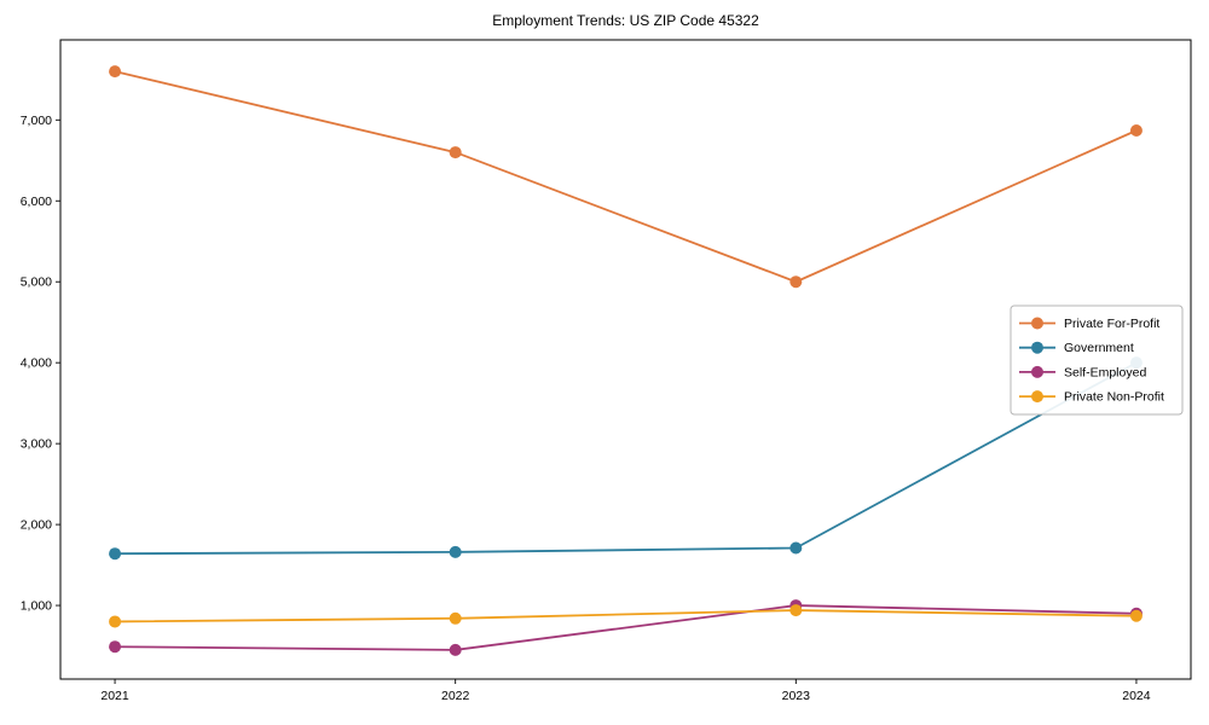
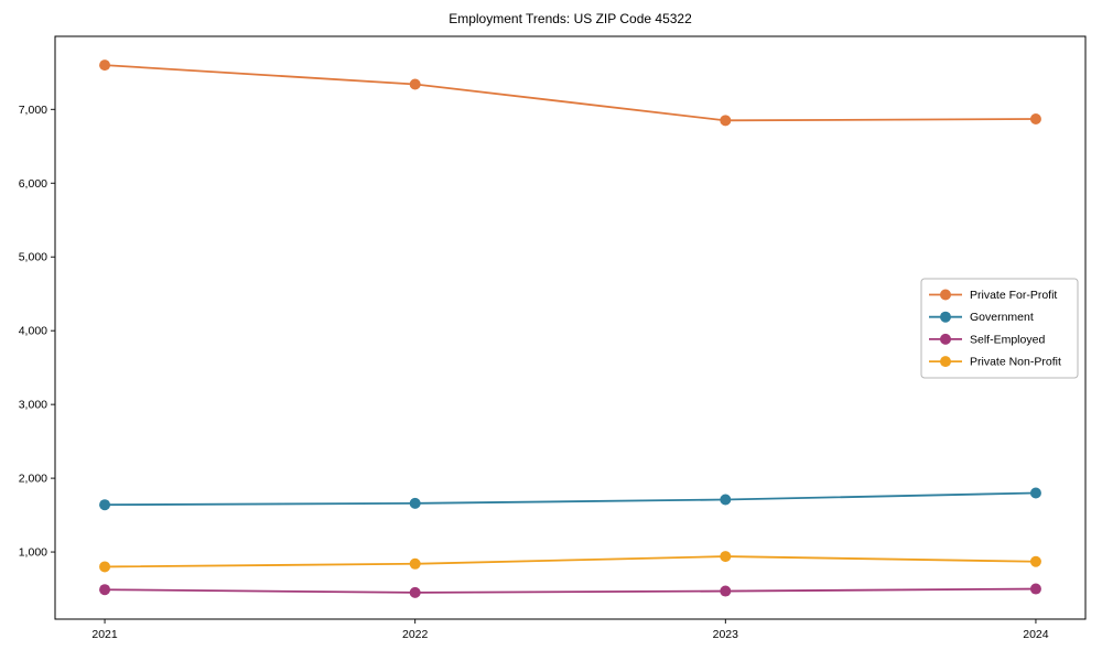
Private For-Profit/2022: 6600 -> 7300
Private For-Profit/2023: 5000 -> 6800
Self-Employed/2023: 1000 -> 500
Government/2024: 4000 -> 1800
Self-Employed/2024: 900 -> 500
